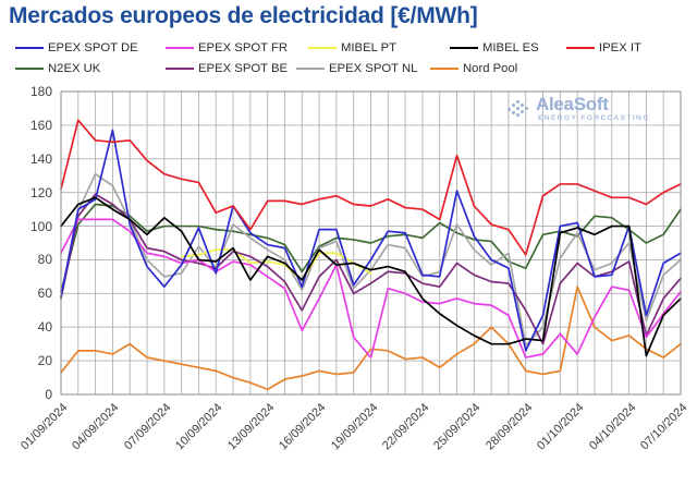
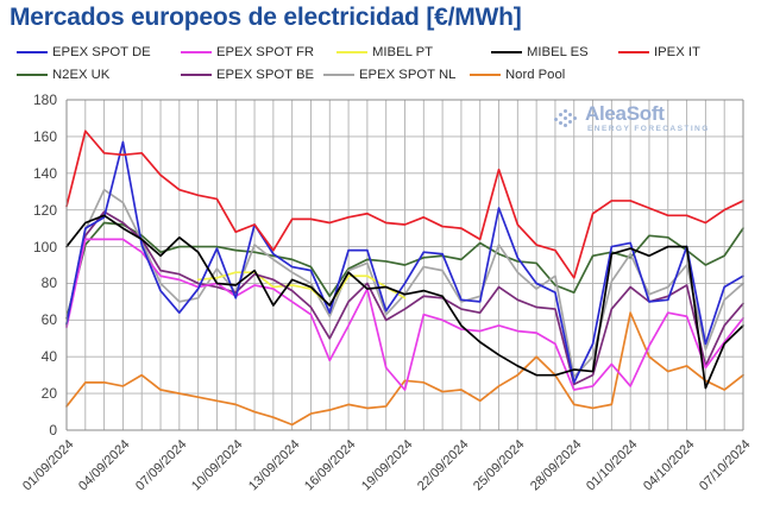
EPEX SPOT FR/01/09/2024: 84 -> 56
EPEX SPOT BE/28/09/2024: 50 -> 25
